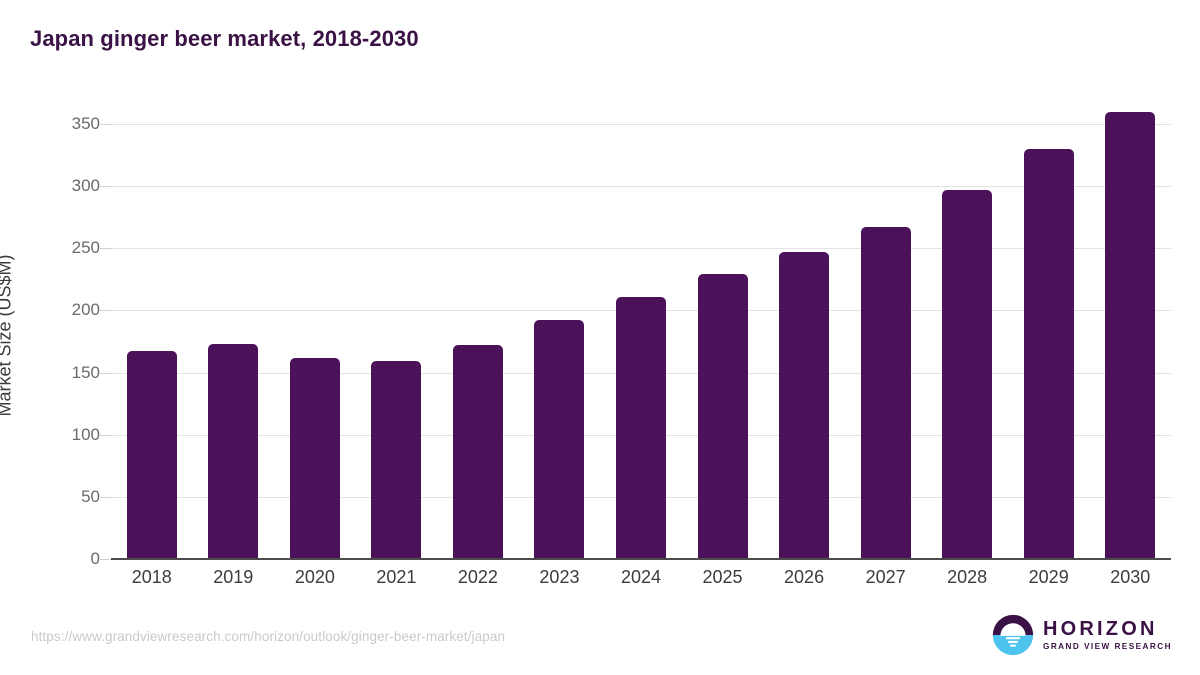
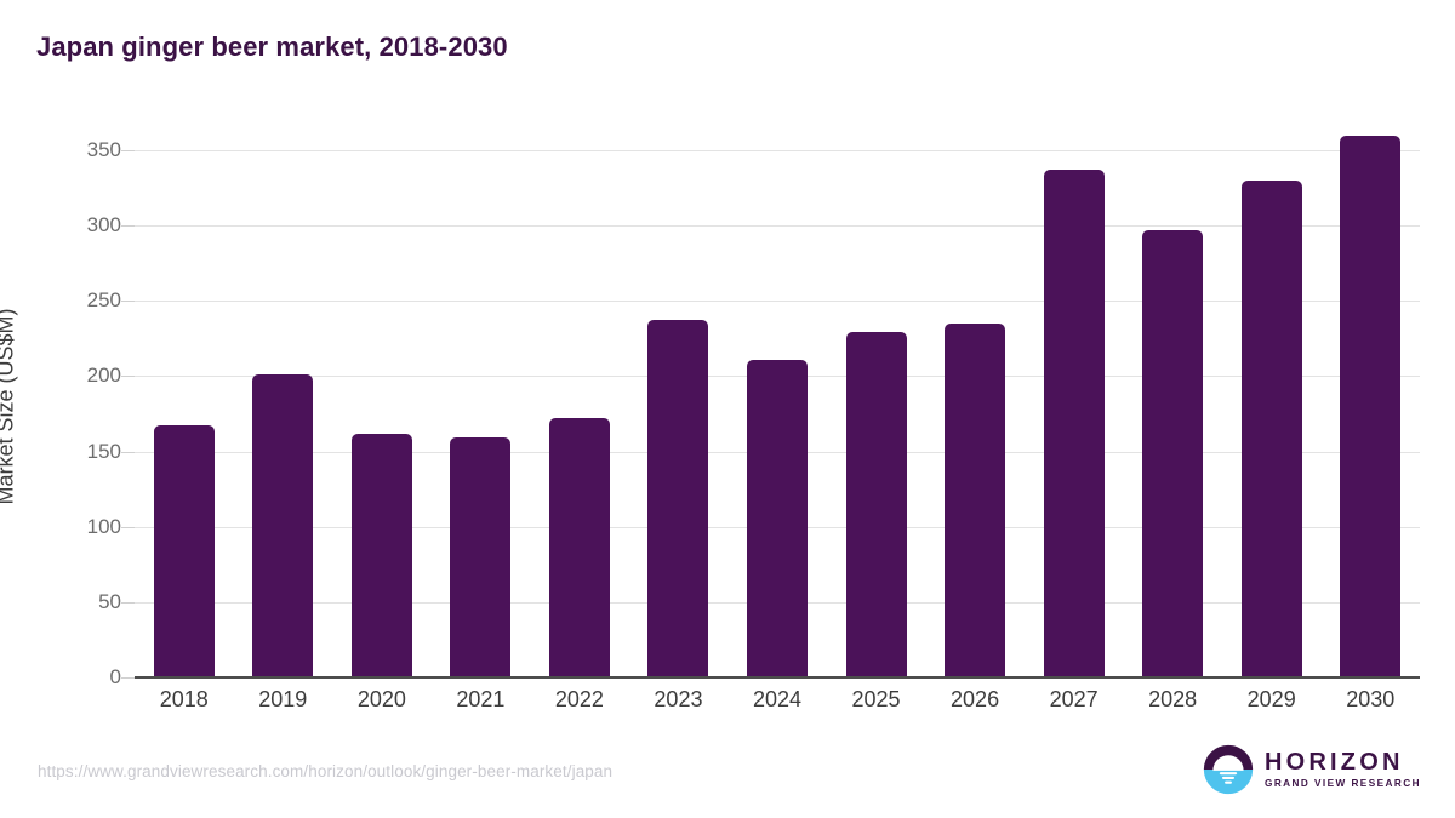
2019: 173 -> 201
2023: 192 -> 237
2026: 247 -> 235
2027: 267 -> 337
